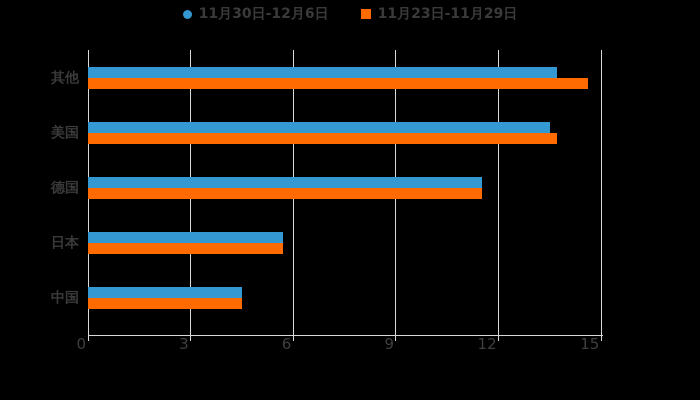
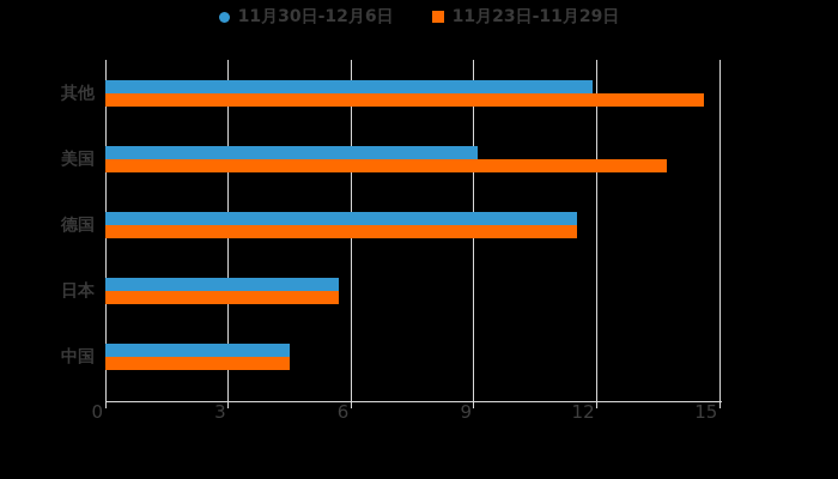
11月30日-12月6日/其他: 13.7 -> 11.9
11月30日-12月6日/美国: 13.5 -> 9.1
